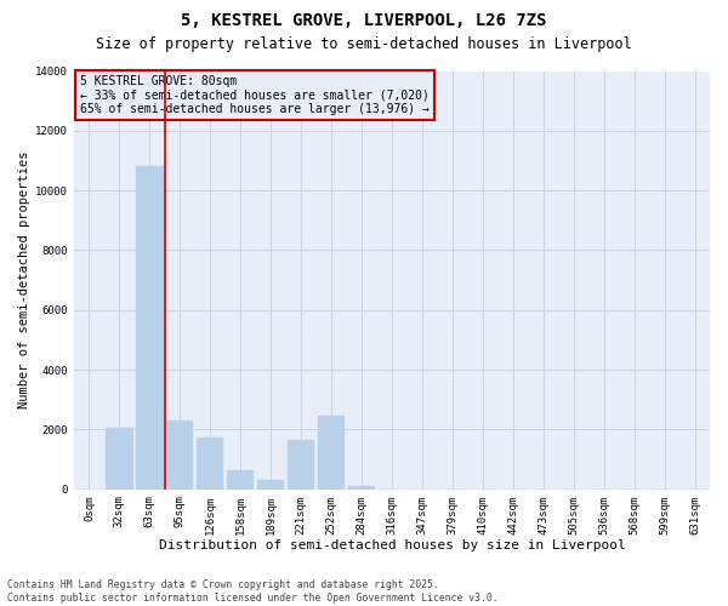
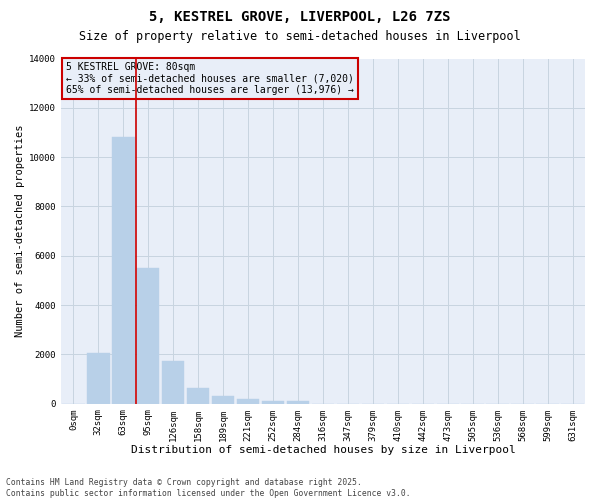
95sqm: 2300 -> 5500
221sqm: 1650 -> 200
252sqm: 2450 -> 130
